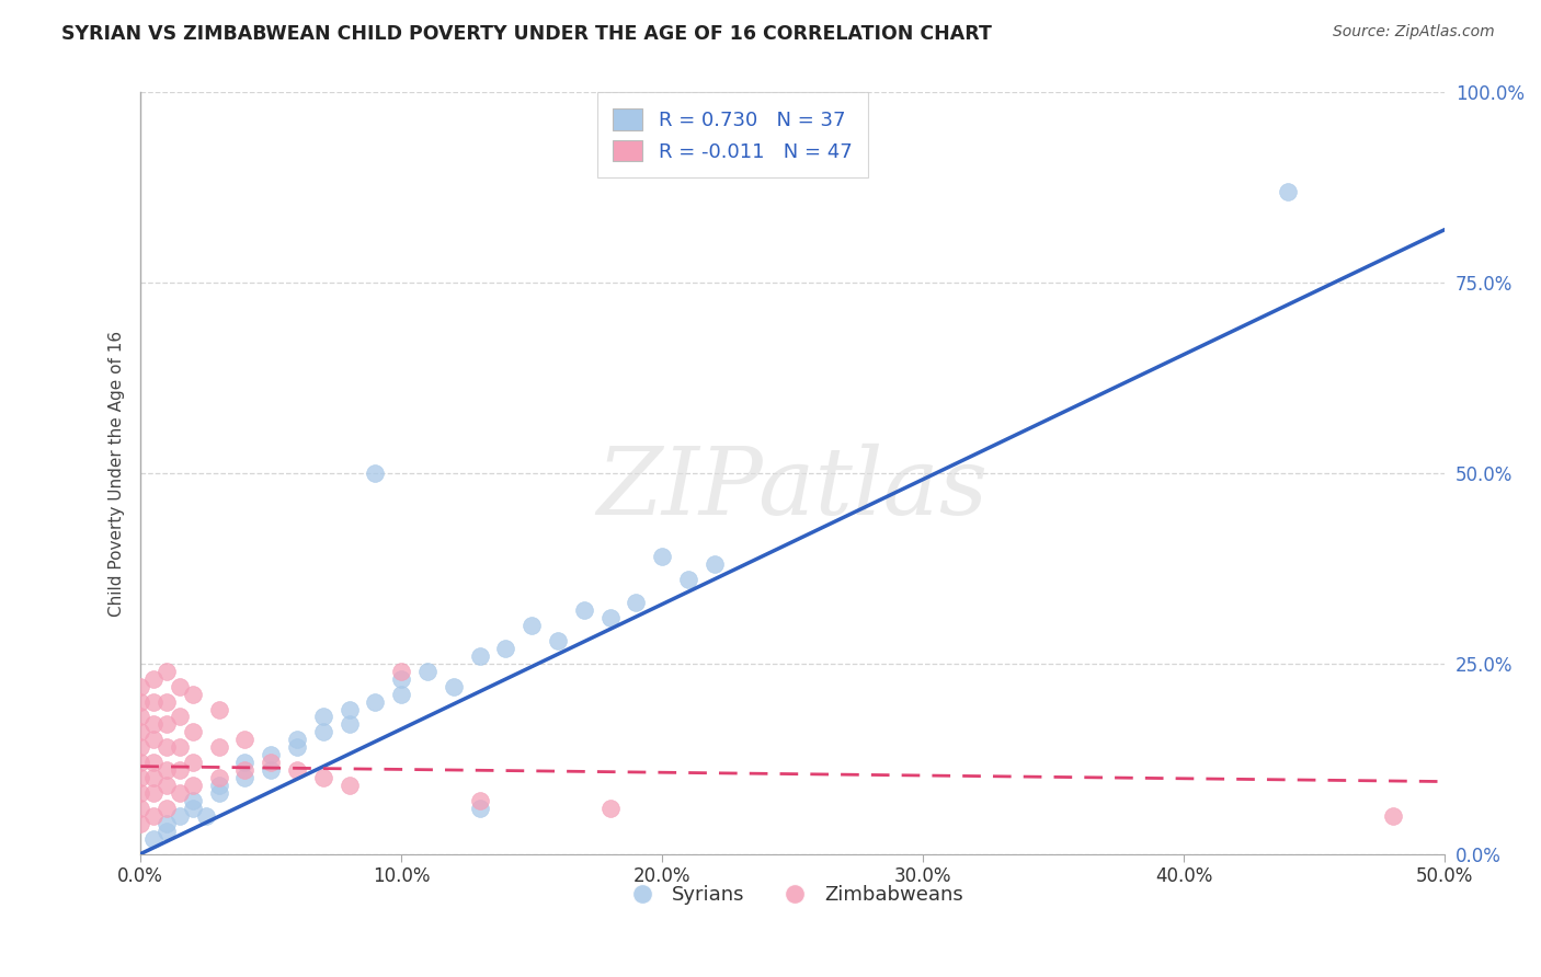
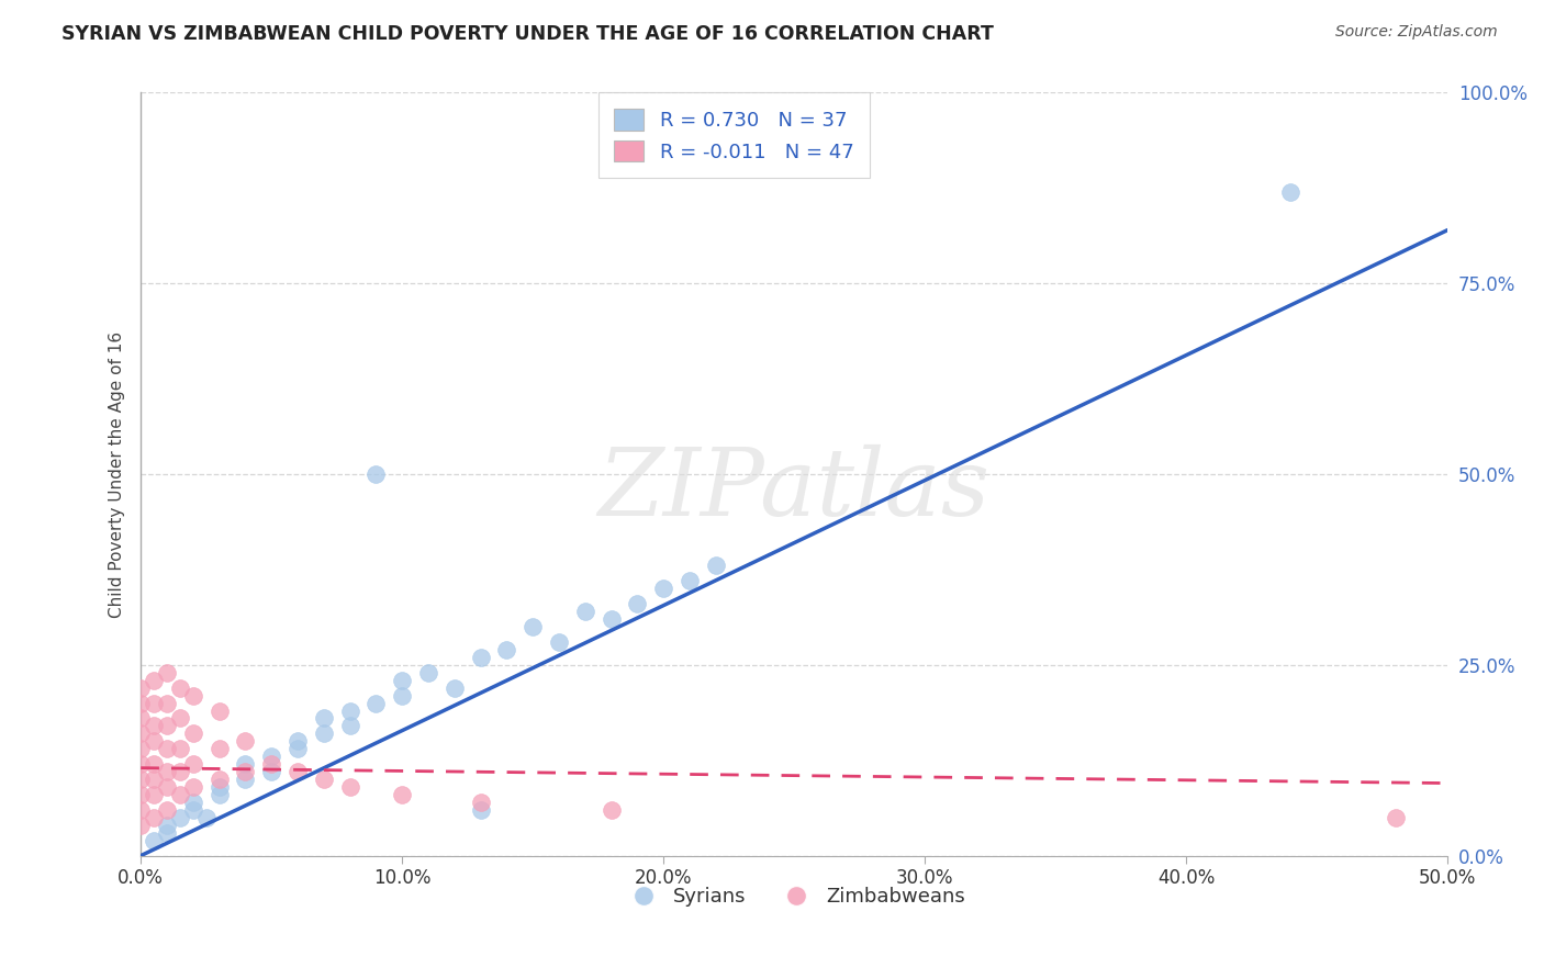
Zimbabweans/10.0%: 24% -> 8%
Syrians/20.0%: 39% -> 35%
